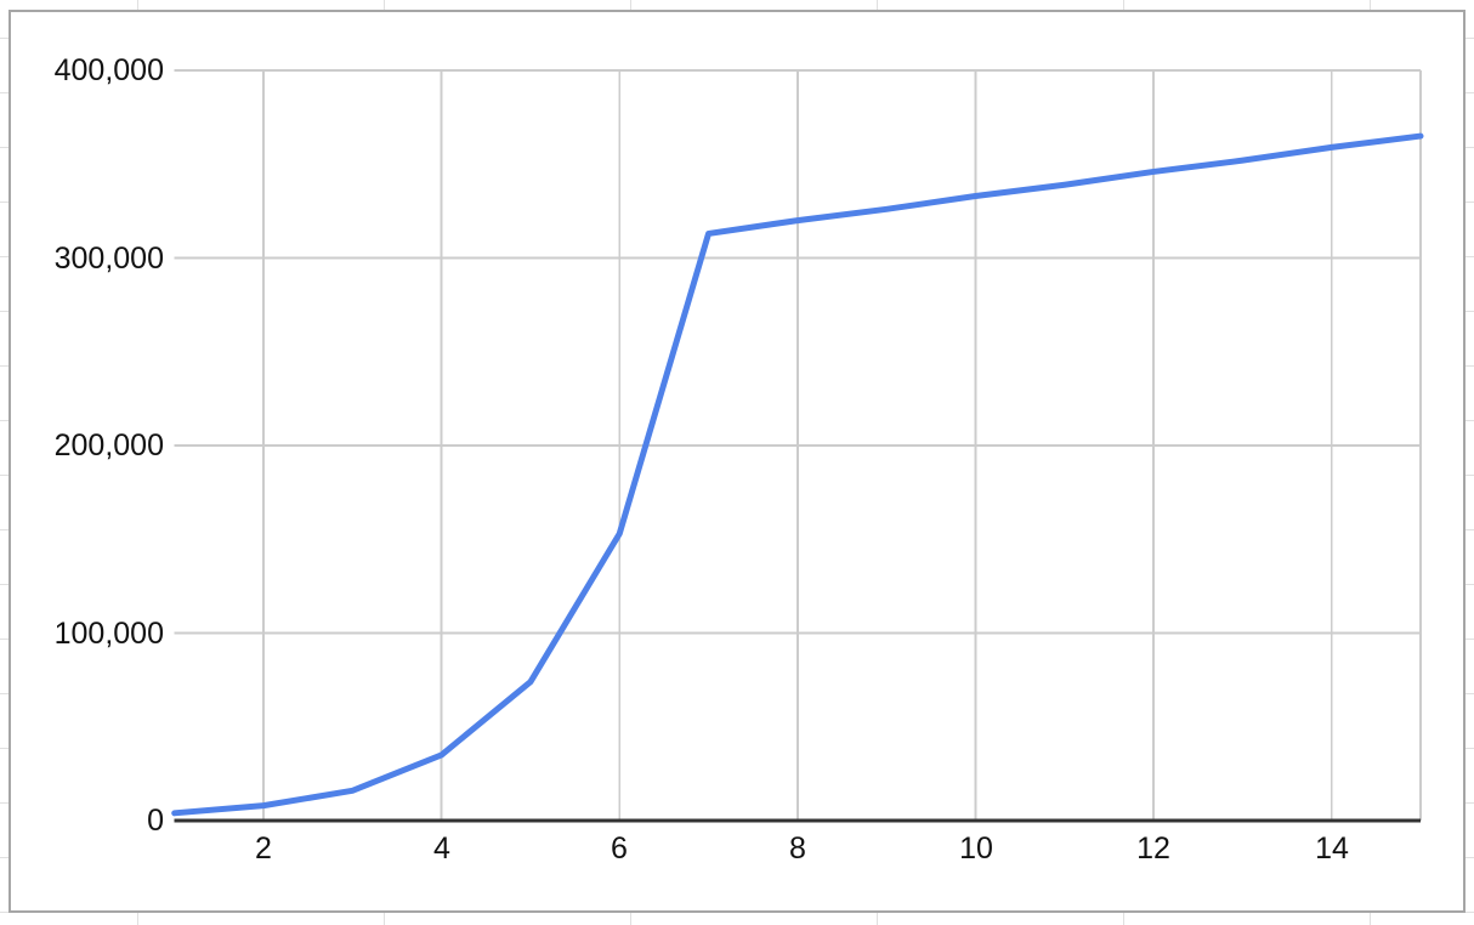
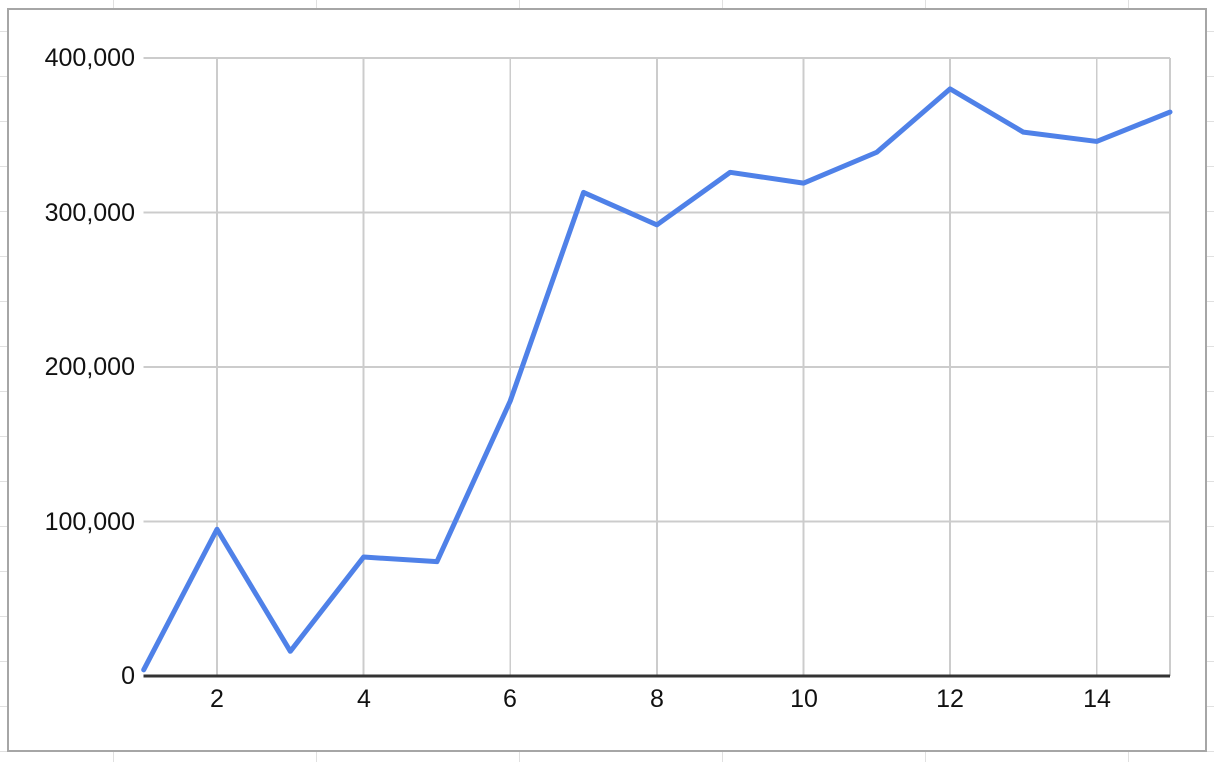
2: 8000 -> 95000
4: 35000 -> 77000
6: 153000 -> 178000
8: 320000 -> 292000
10: 333000 -> 319000
12: 346000 -> 380000
14: 359000 -> 346000
